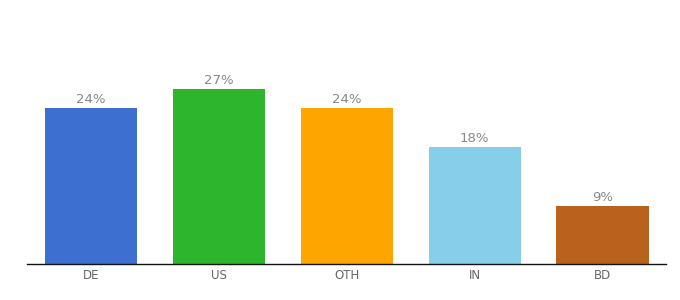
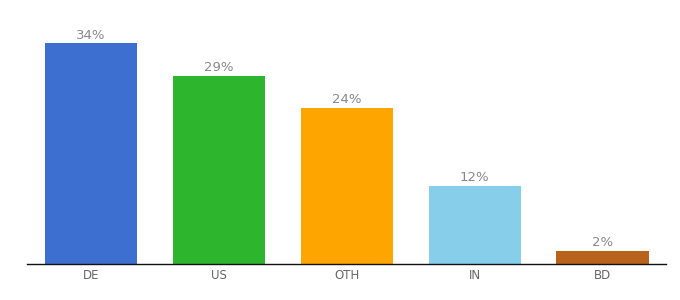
DE: 24% -> 34%
US: 27% -> 29%
IN: 18% -> 12%
BD: 9% -> 2%
